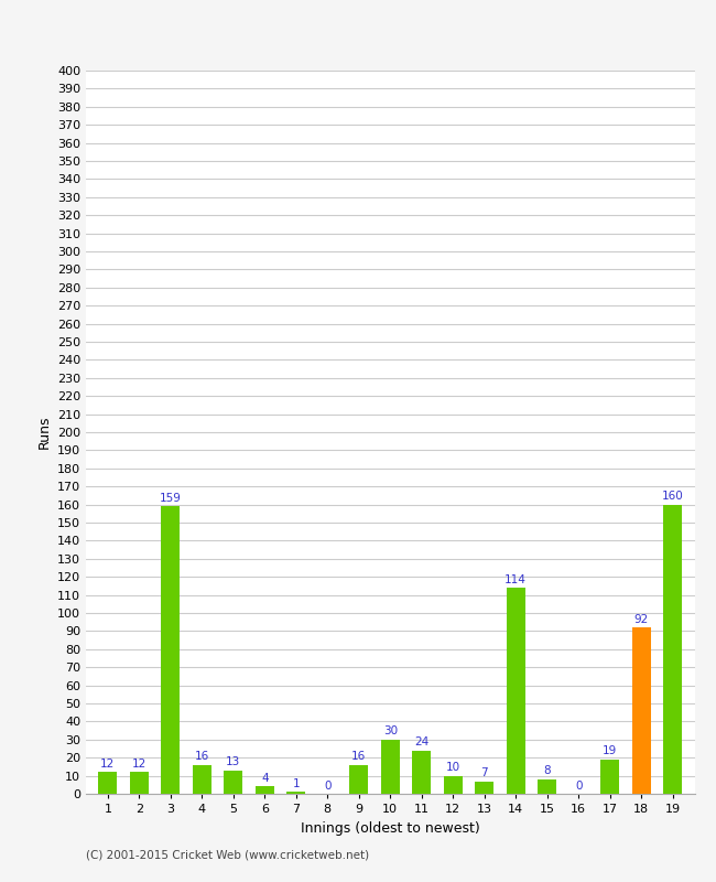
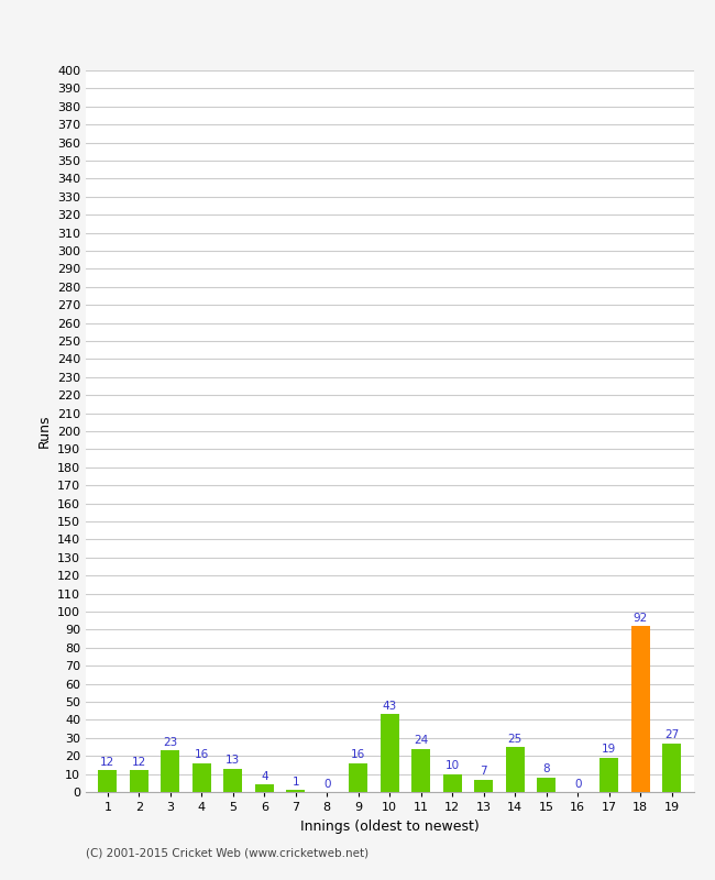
3: 159 -> 23
10: 30 -> 43
14: 114 -> 25
19: 160 -> 27
